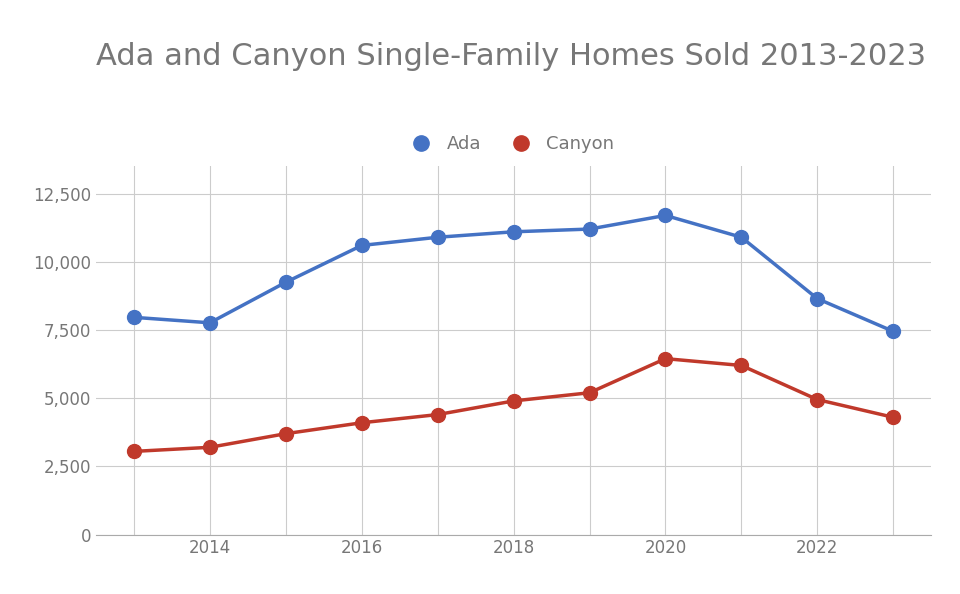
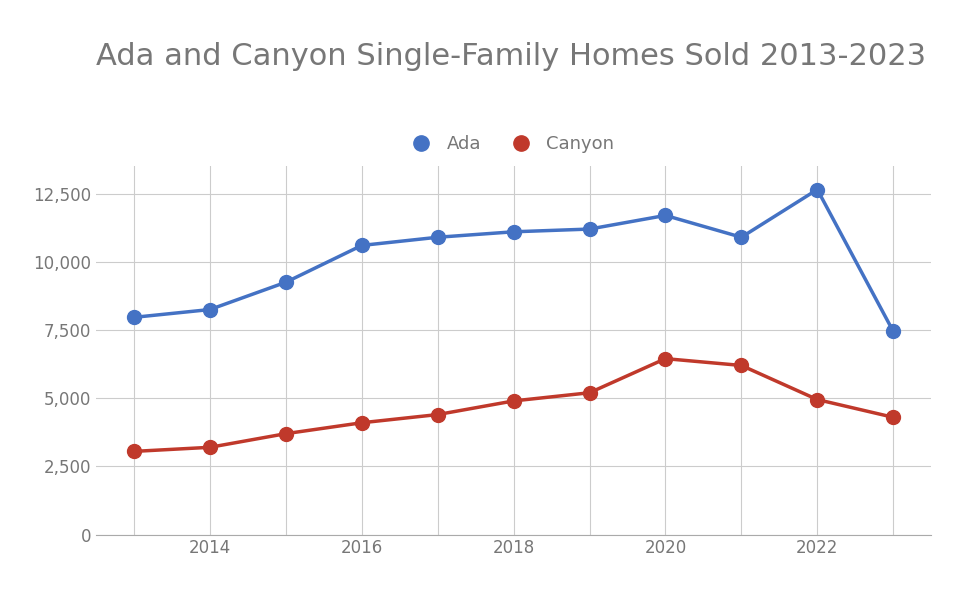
Ada/2014: 7,760 -> 8,250
Ada/2022: 8,650 -> 12,650
